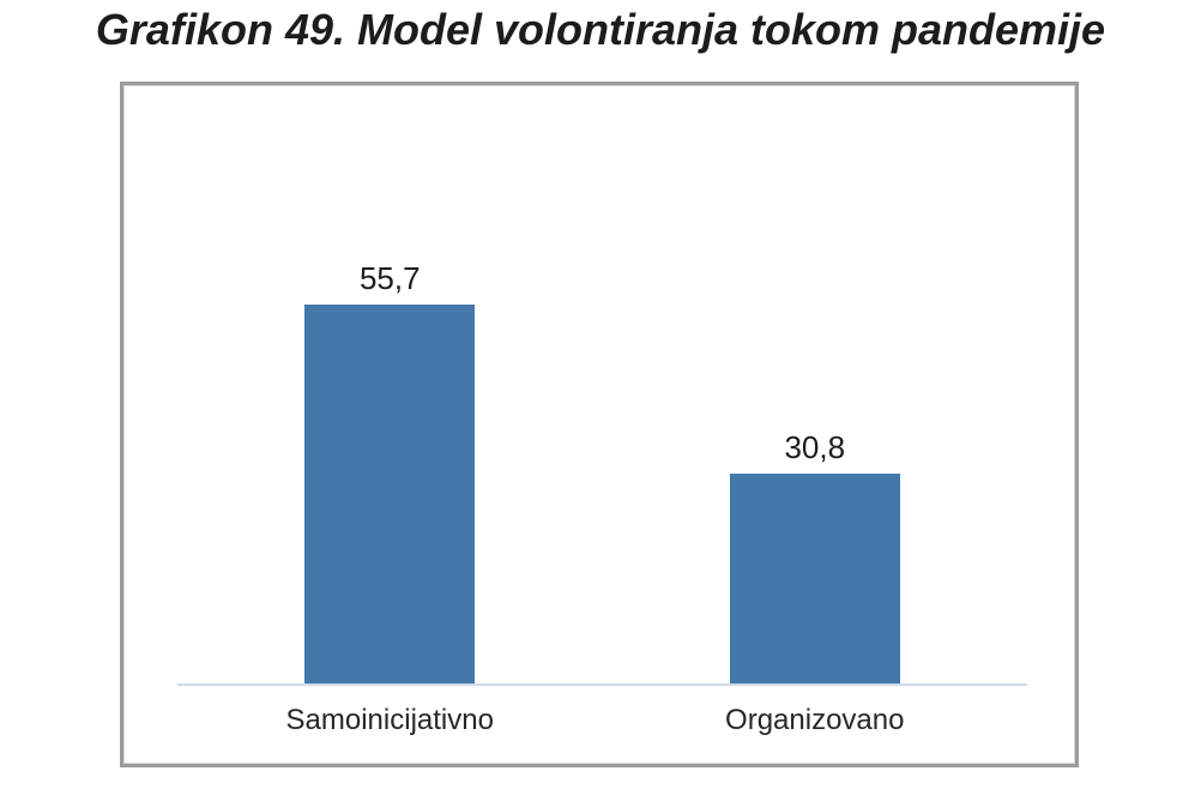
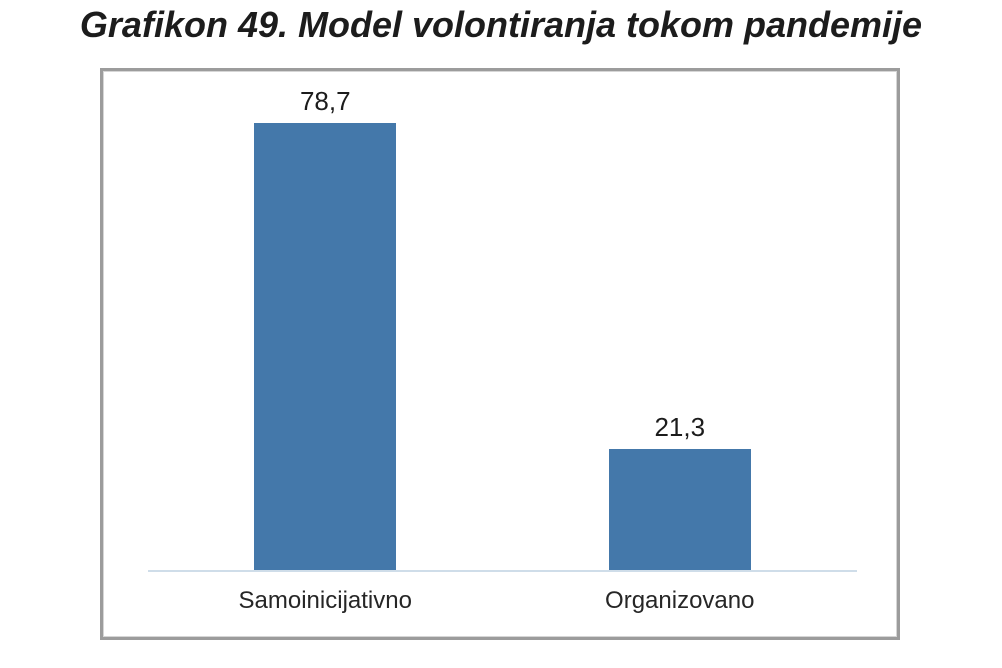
Samoinicijativno: 55,7 -> 78,7
Organizovano: 30,8 -> 21,3
